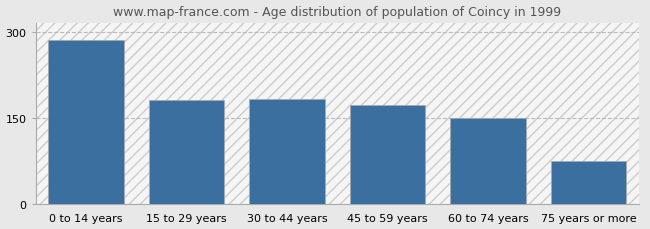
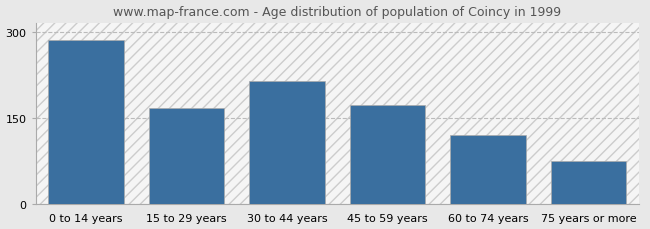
15 to 29 years: 180 -> 166
30 to 44 years: 182 -> 214
60 to 74 years: 150 -> 120
